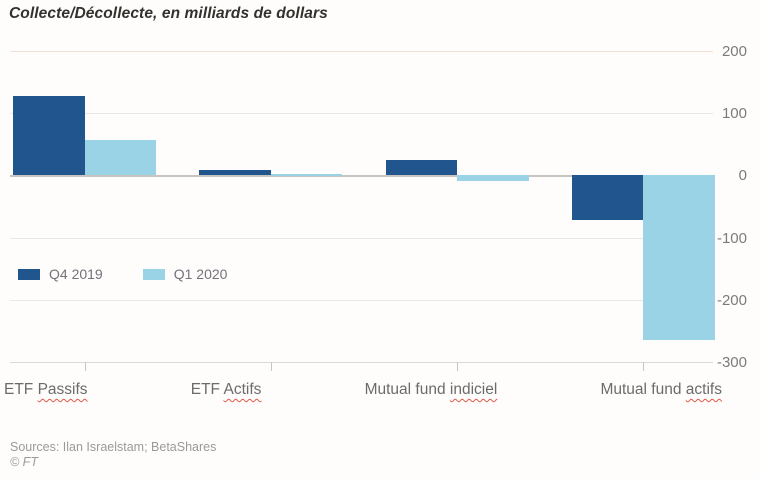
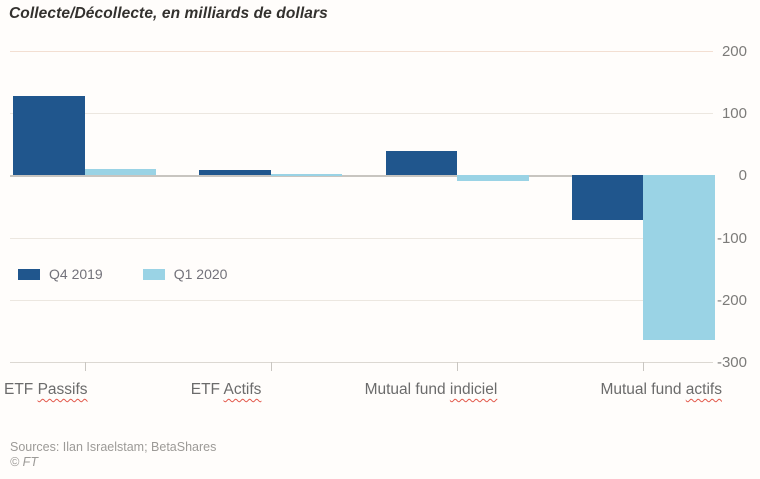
Q1 2020/ETF Passifs: 60 -> 10
Q4 2019/Mutual fund indiciel: 20 -> 40
